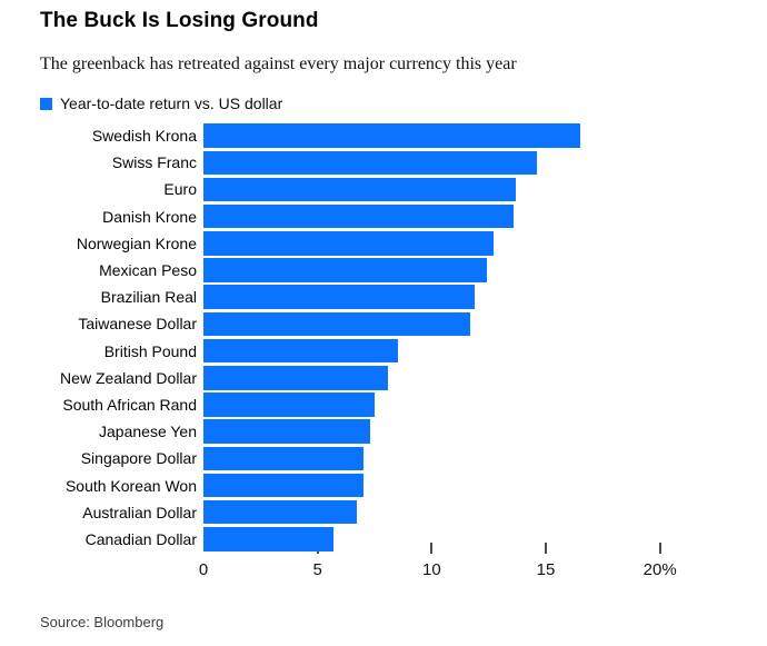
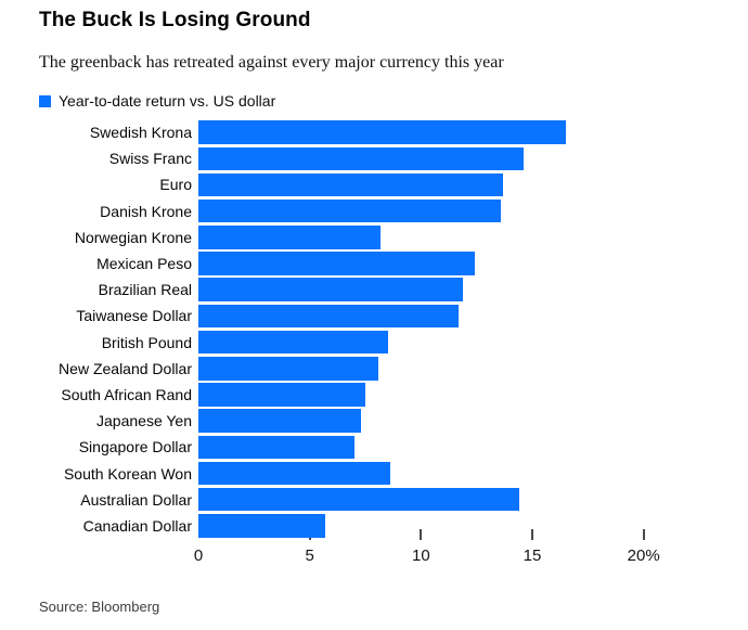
Norwegian Krone: 12.7% -> 8.2%
South Korean Won: 7.0% -> 8.6%
Australian Dollar: 6.7% -> 14.4%
